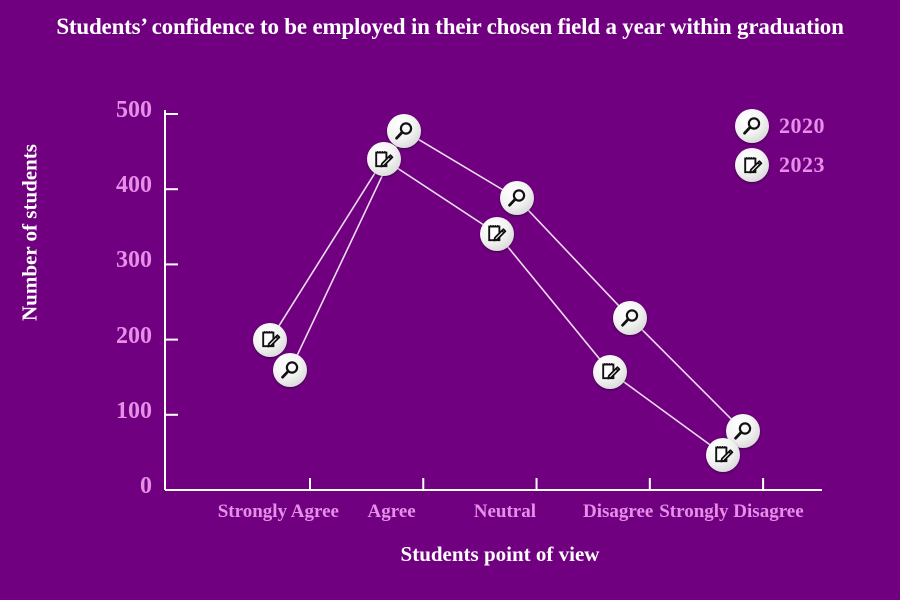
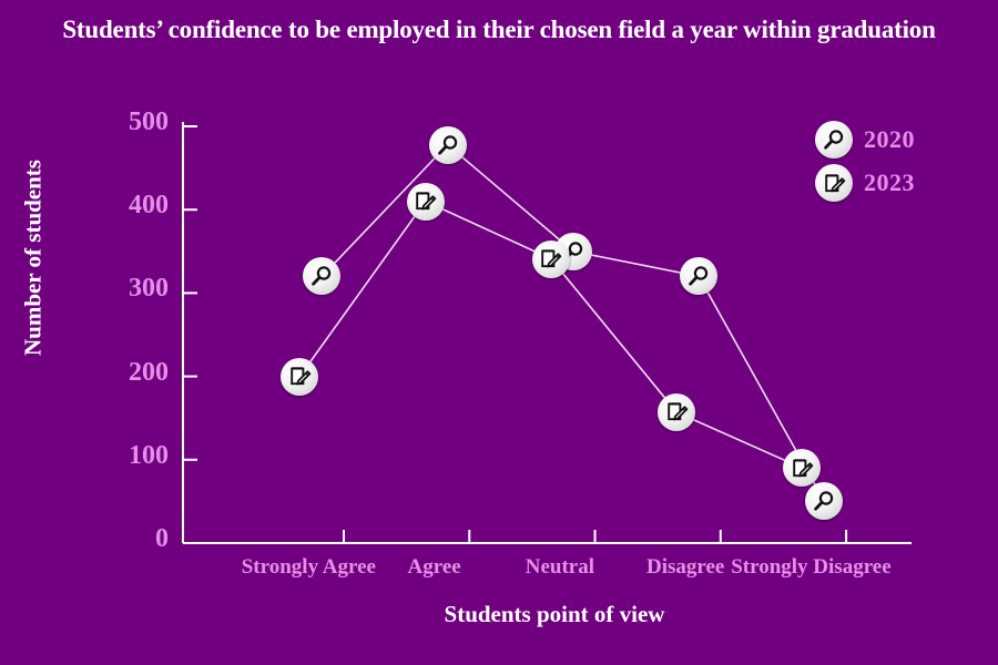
2020/Strongly Agree: 160 -> 320
2023/Agree: 440 -> 410
2020/Neutral: 390 -> 350
2020/Disagree: 230 -> 320
2020/Strongly Disagree: 80 -> 50
2023/Strongly Disagree: 50 -> 90
